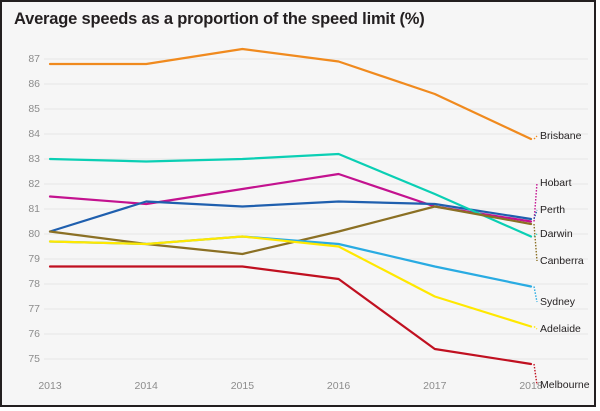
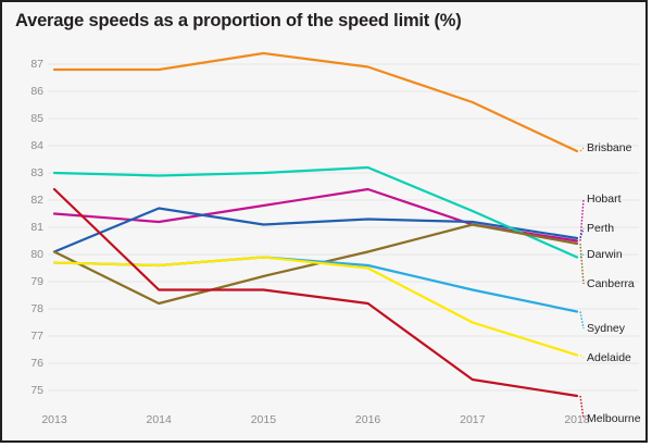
Melbourne/2013: 78.7 -> 82.4
Perth/2014: 81.3 -> 81.7
Canberra/2014: 79.6 -> 78.2
